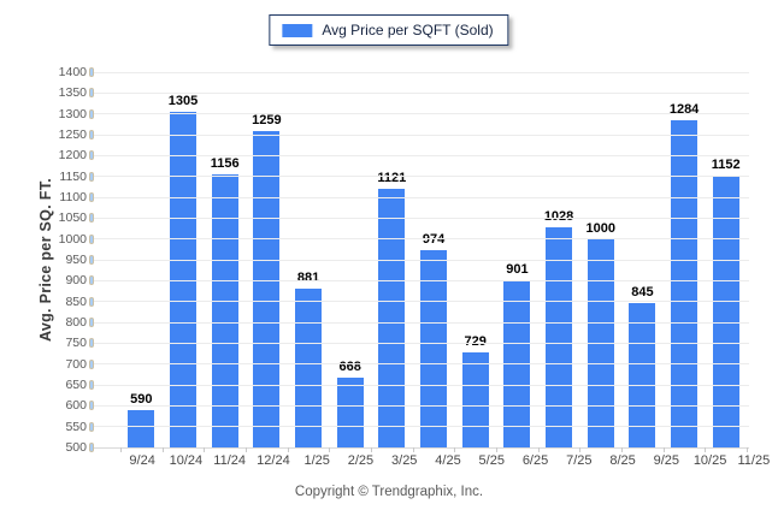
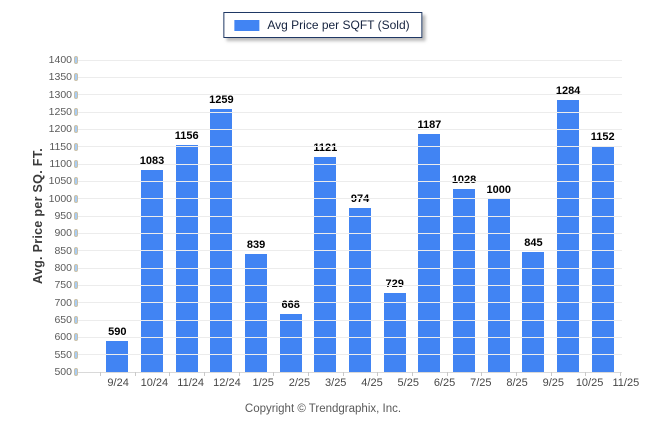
10/24: 1305 -> 1083
1/25: 881 -> 839
6/25: 901 -> 1187
